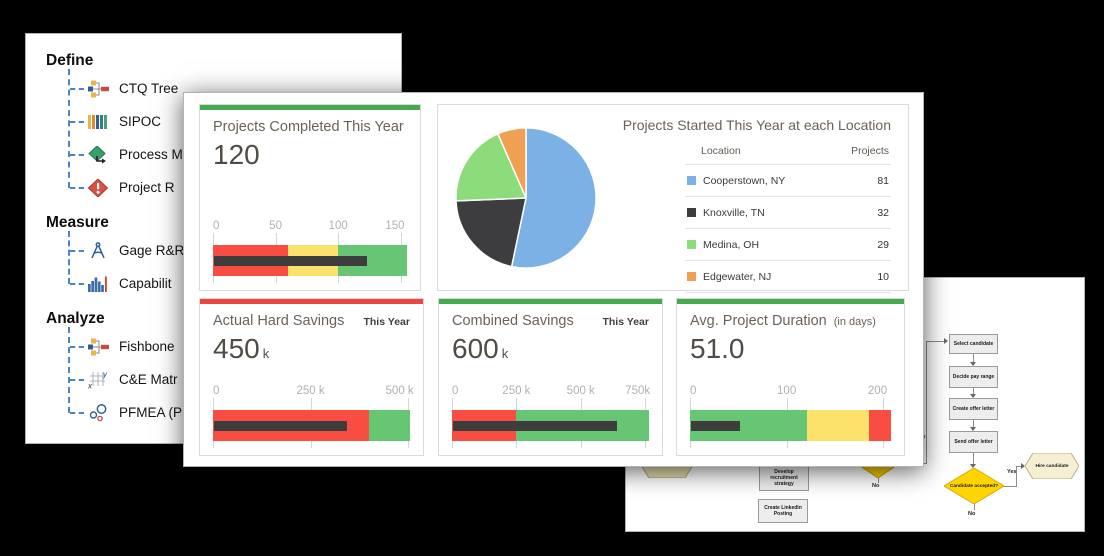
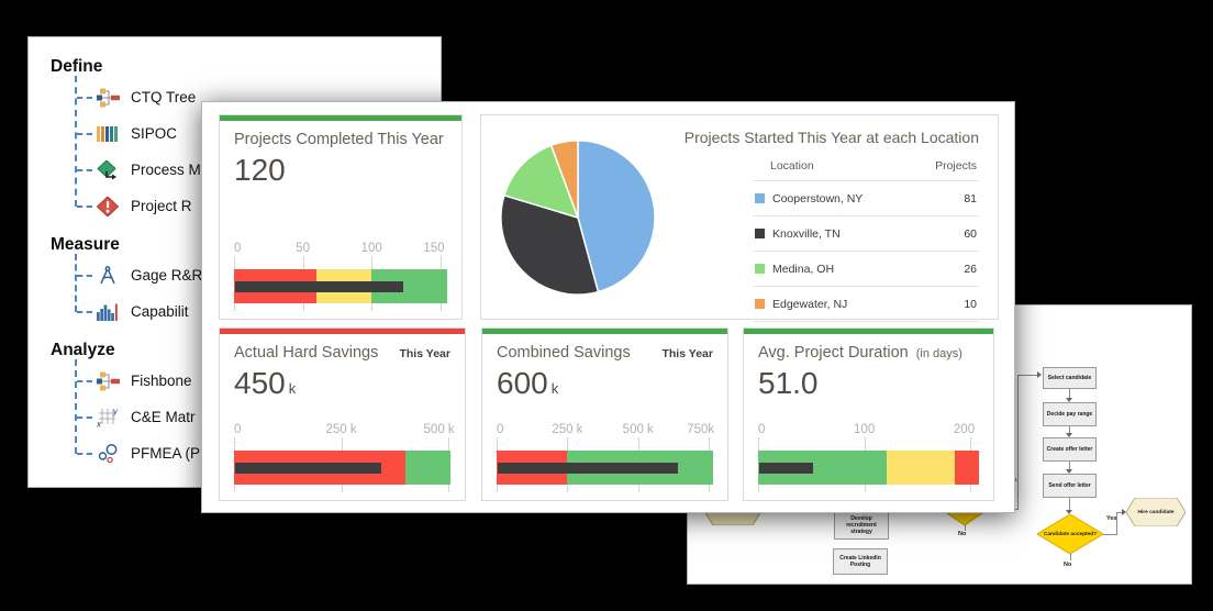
Projects Started This Year at each Location/Knoxville, TN: 32 -> 60
Projects Started This Year at each Location/Medina, OH: 29 -> 26
